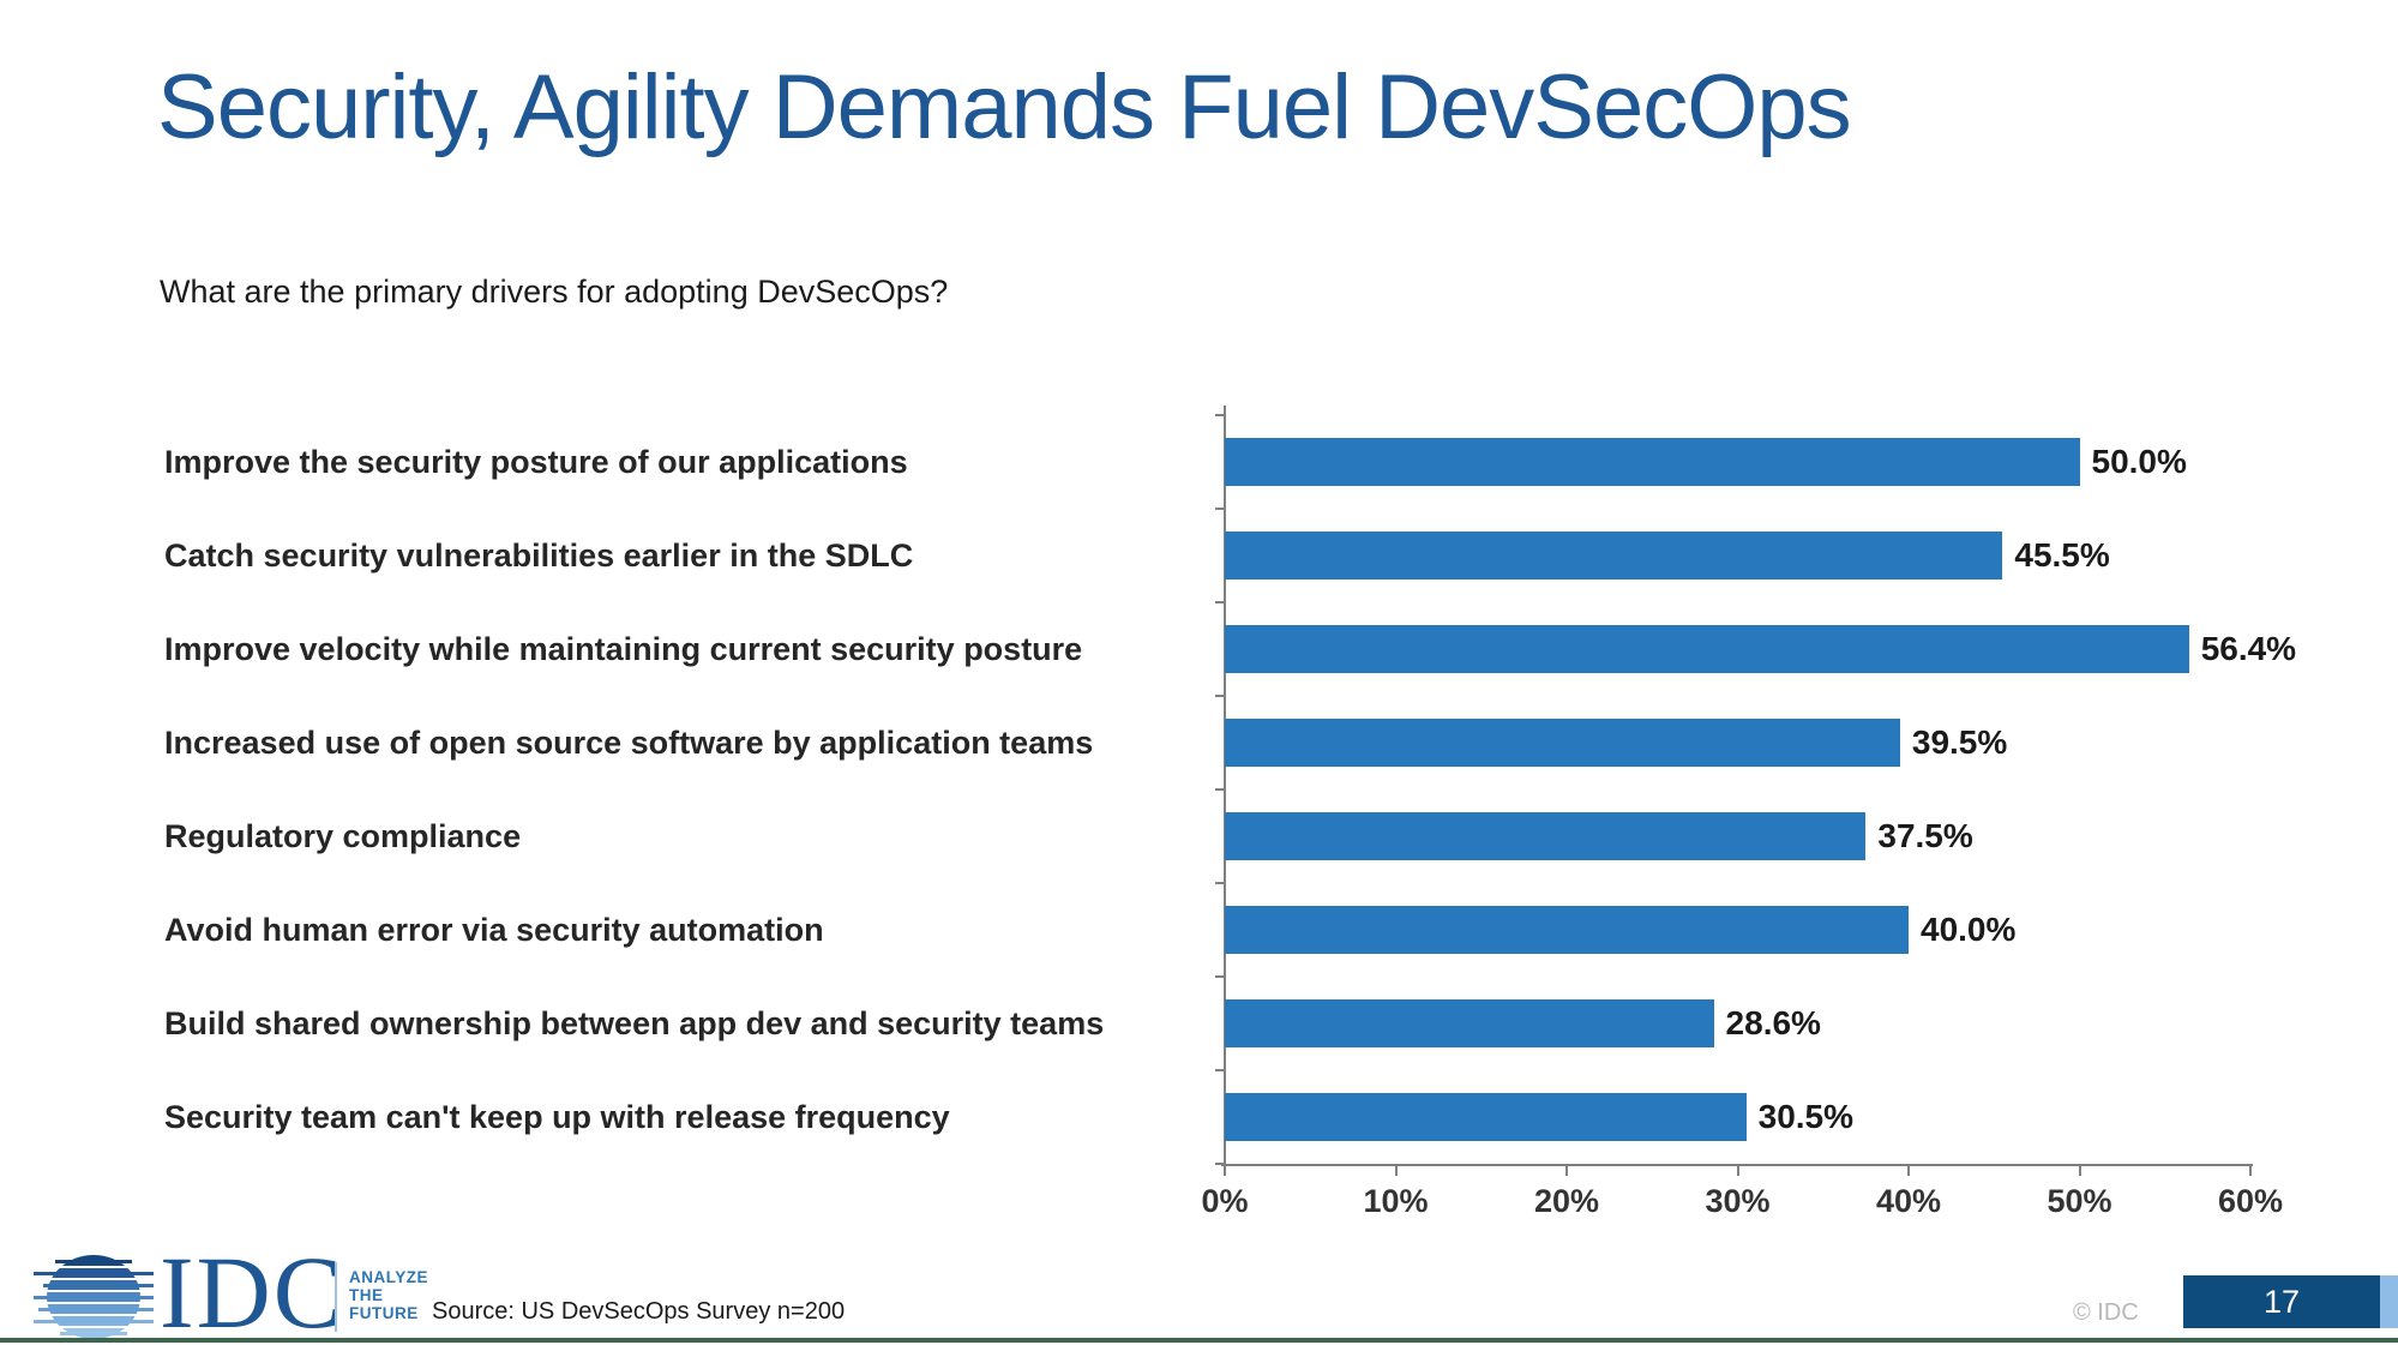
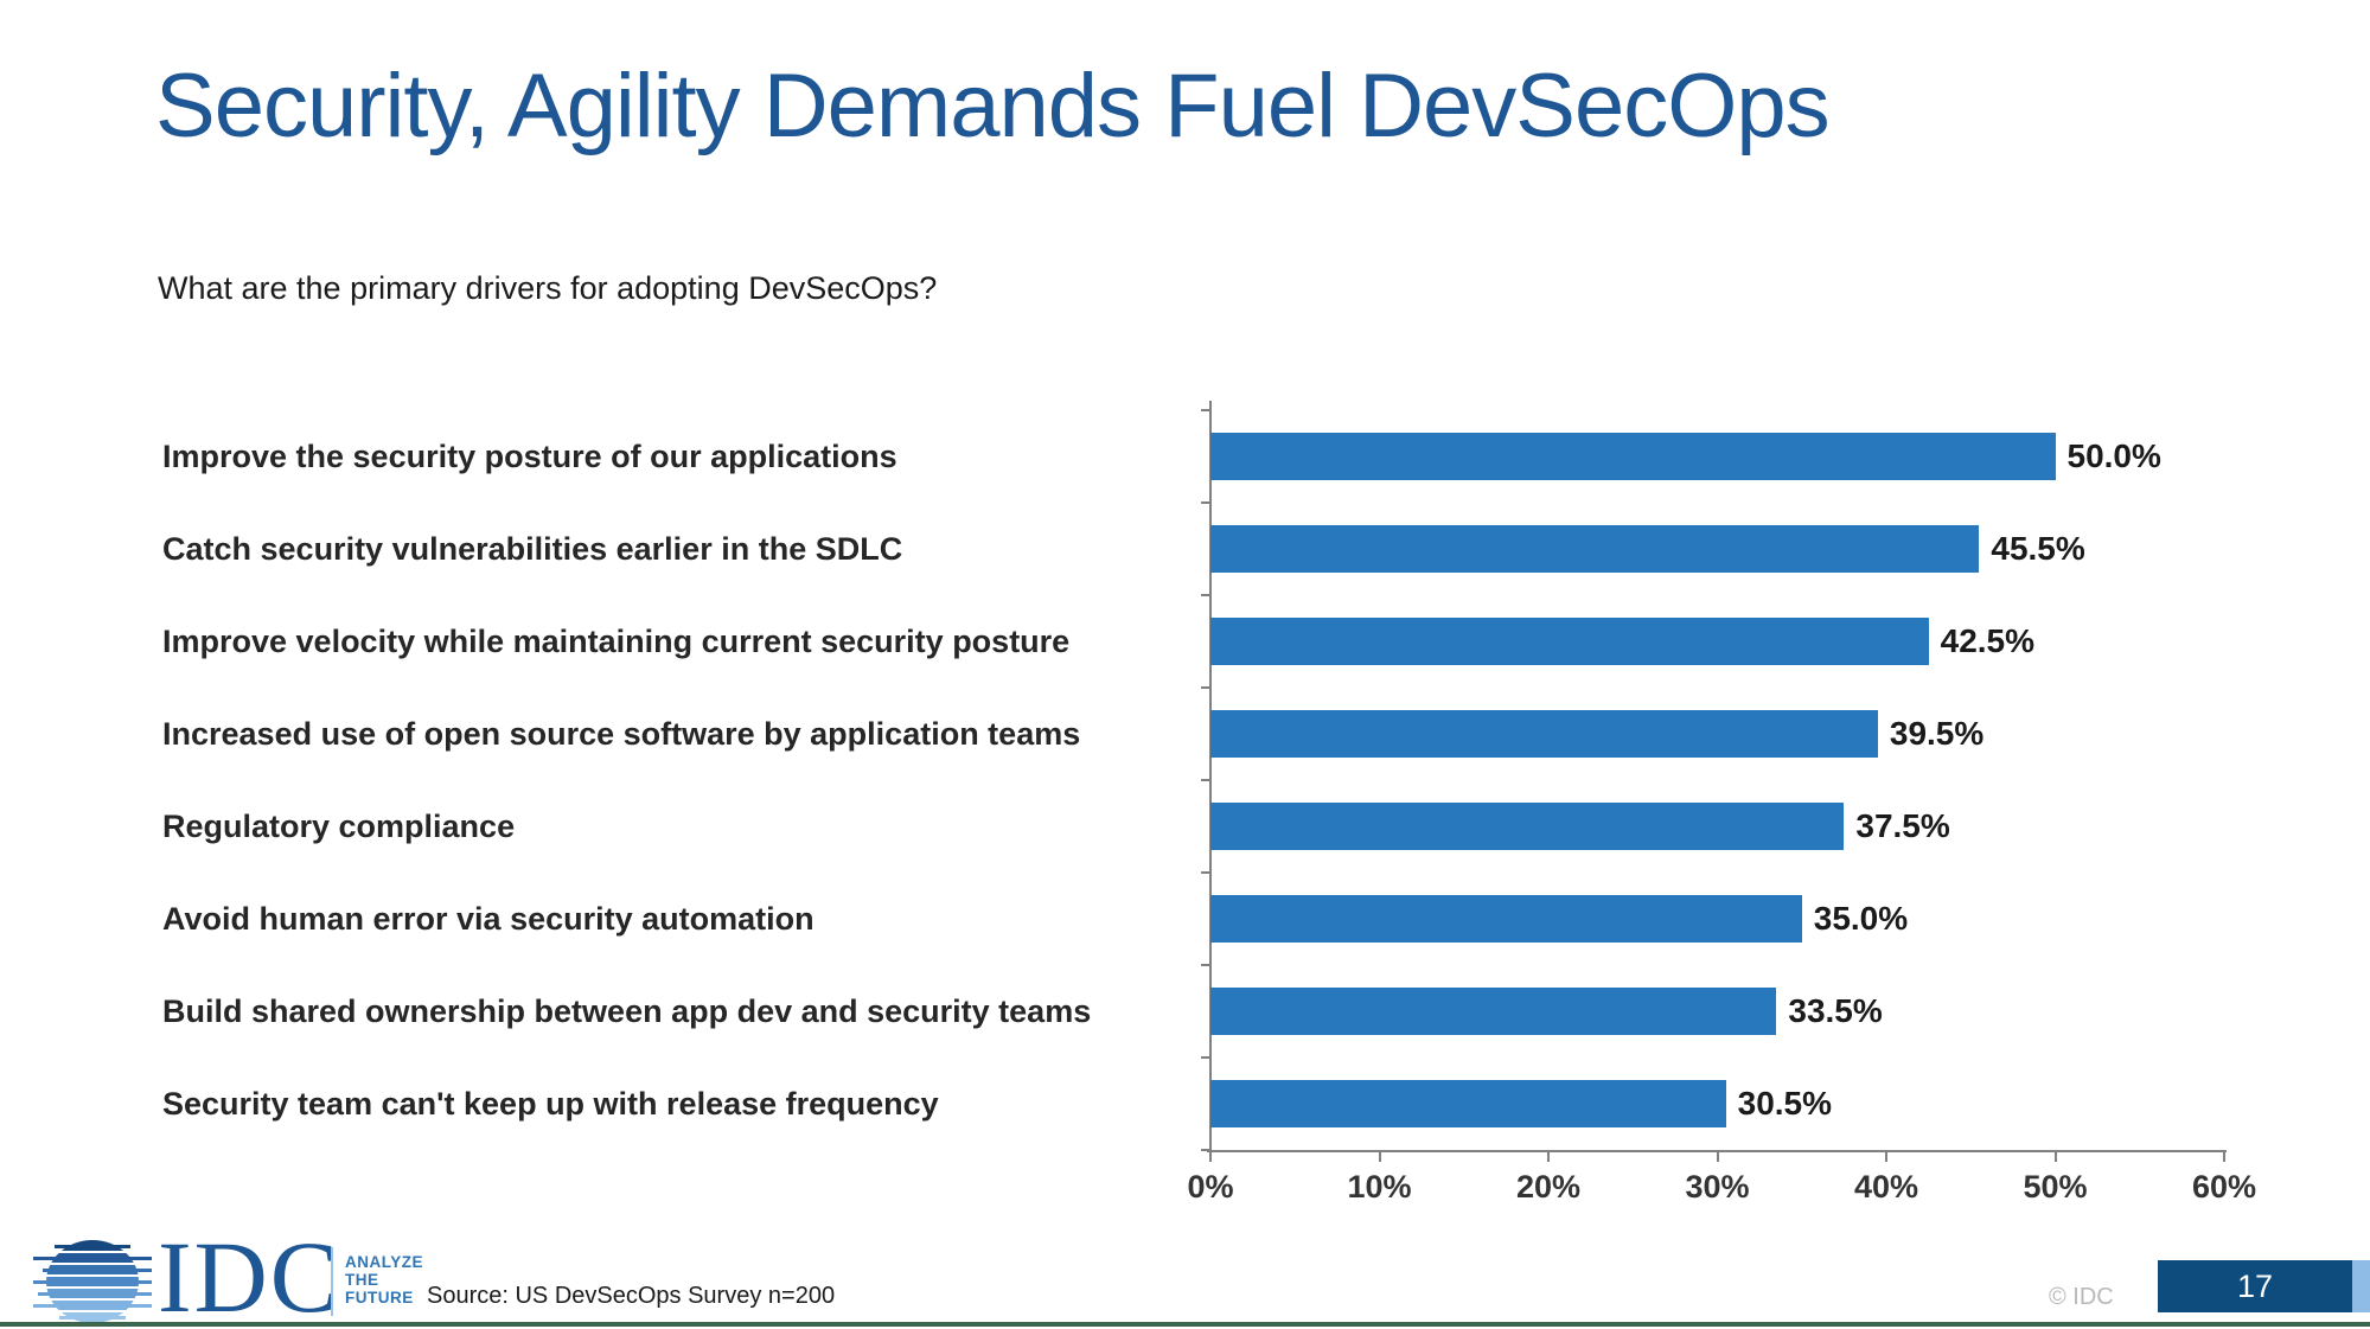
Improve velocity while maintaining current security posture: 56.4% -> 42.5%
Avoid human error via security automation: 40.0% -> 35.0%
Build shared ownership between app dev and security teams: 28.6% -> 33.5%
